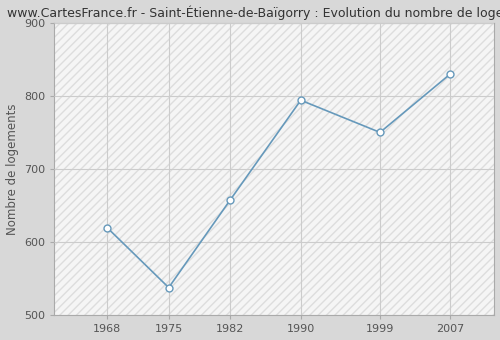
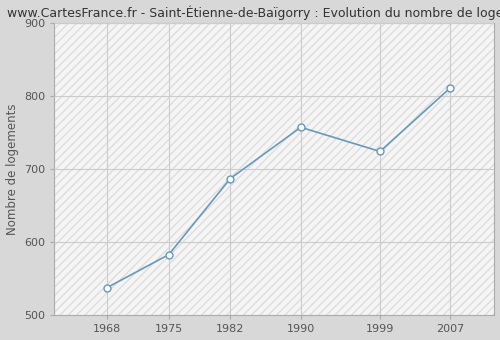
1968: 620 -> 538
1975: 538 -> 583
1982: 658 -> 687
1990: 794 -> 757
1999: 750 -> 724
2007: 830 -> 811
